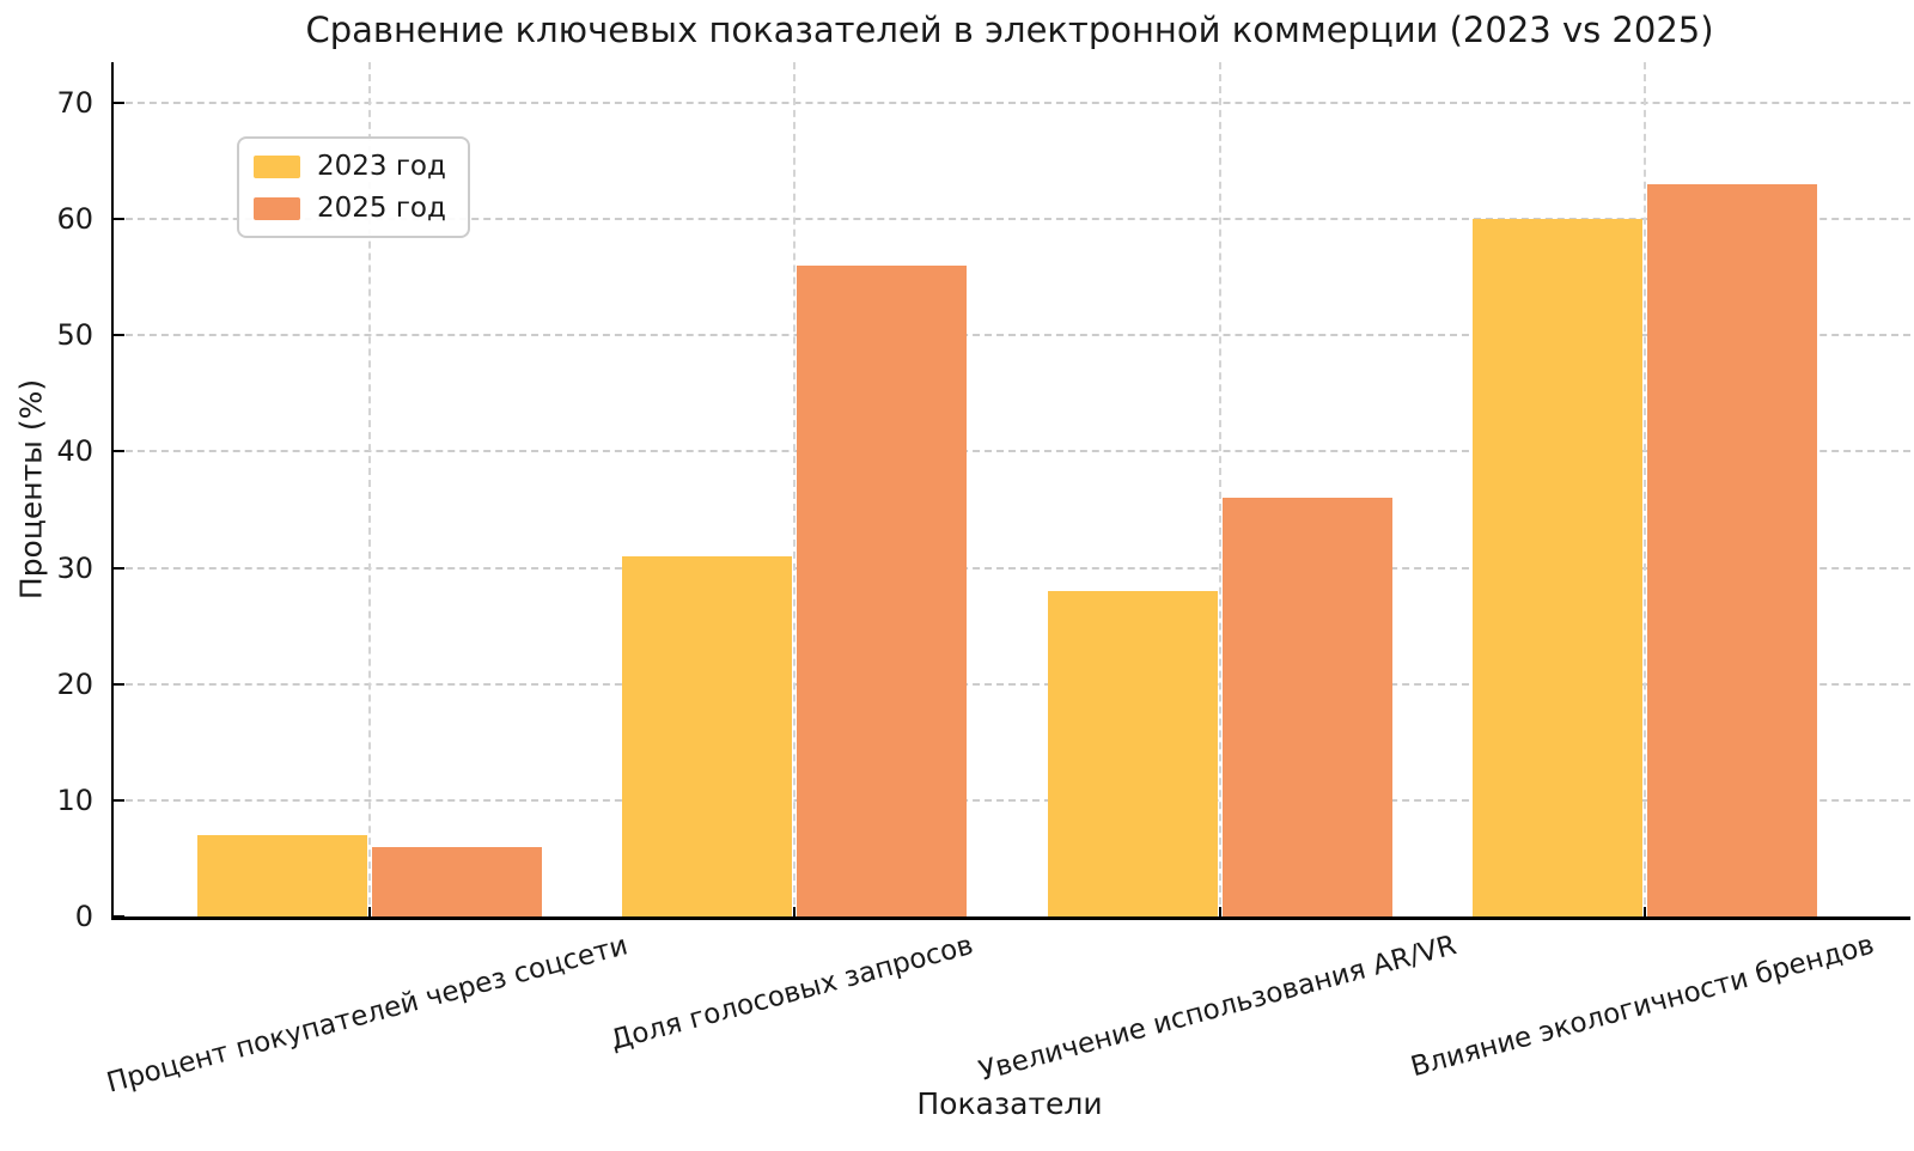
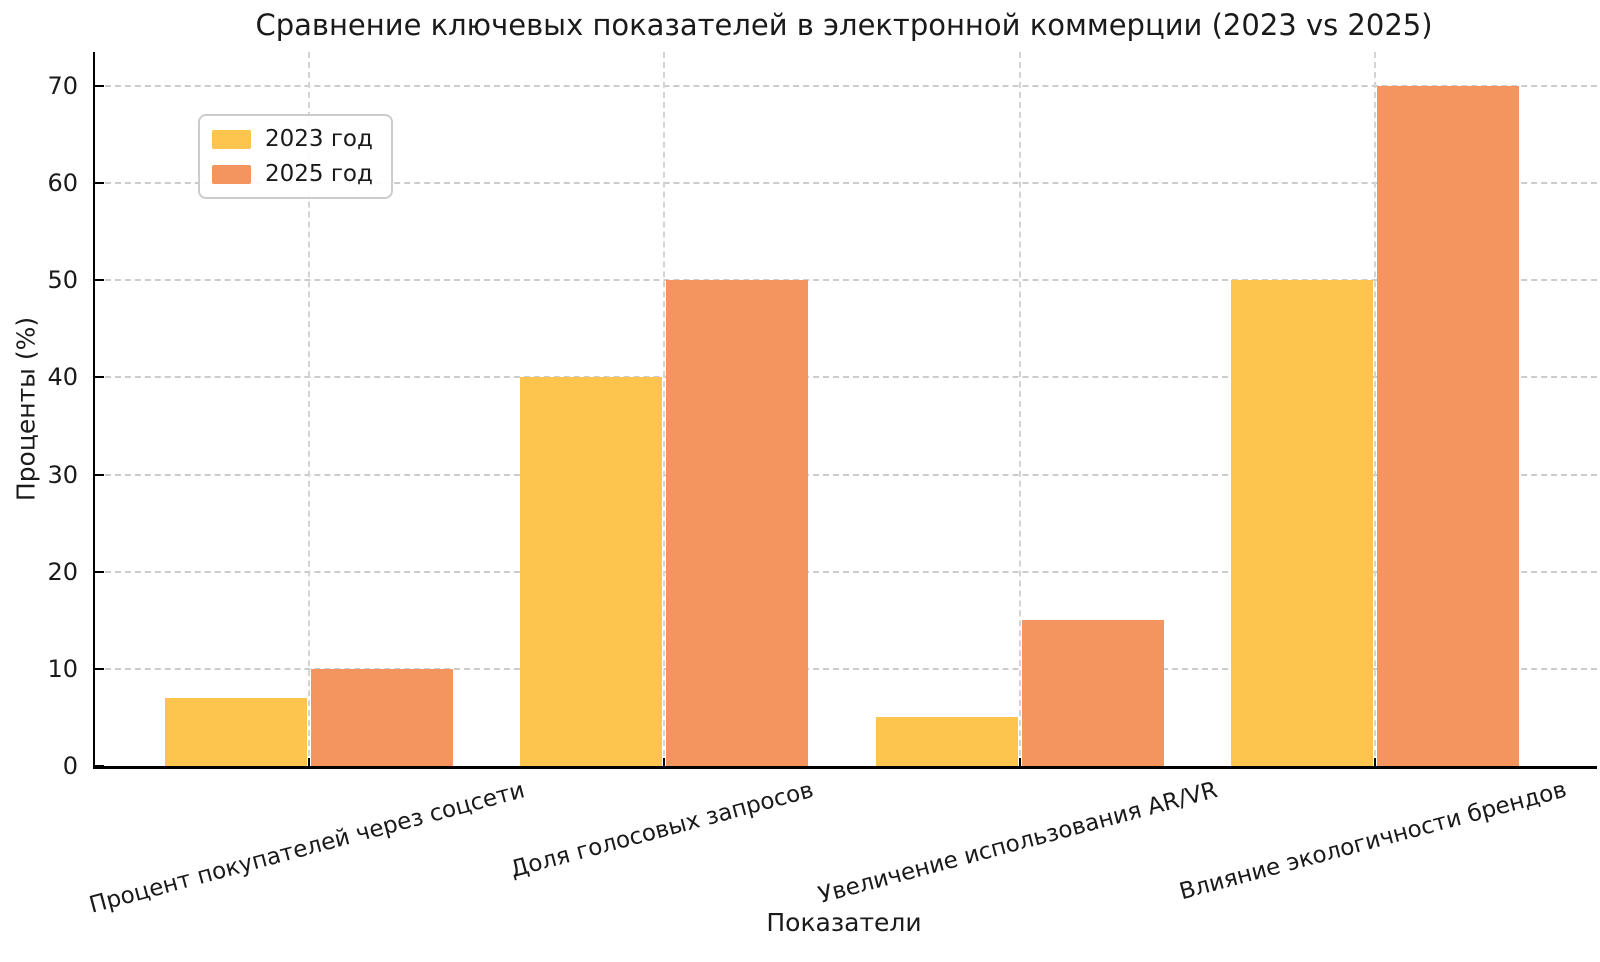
2025 год/Процент покупателей через соцсети: 6 -> 10
2023 год/Доля голосовых запросов: 31 -> 40
2025 год/Доля голосовых запросов: 56 -> 50
2023 год/Увеличение использования AR/VR: 28 -> 5
2025 год/Увеличение использования AR/VR: 36 -> 15
2023 год/Влияние экологичности брендов: 60 -> 50
2025 год/Влияние экологичности брендов: 63 -> 70
